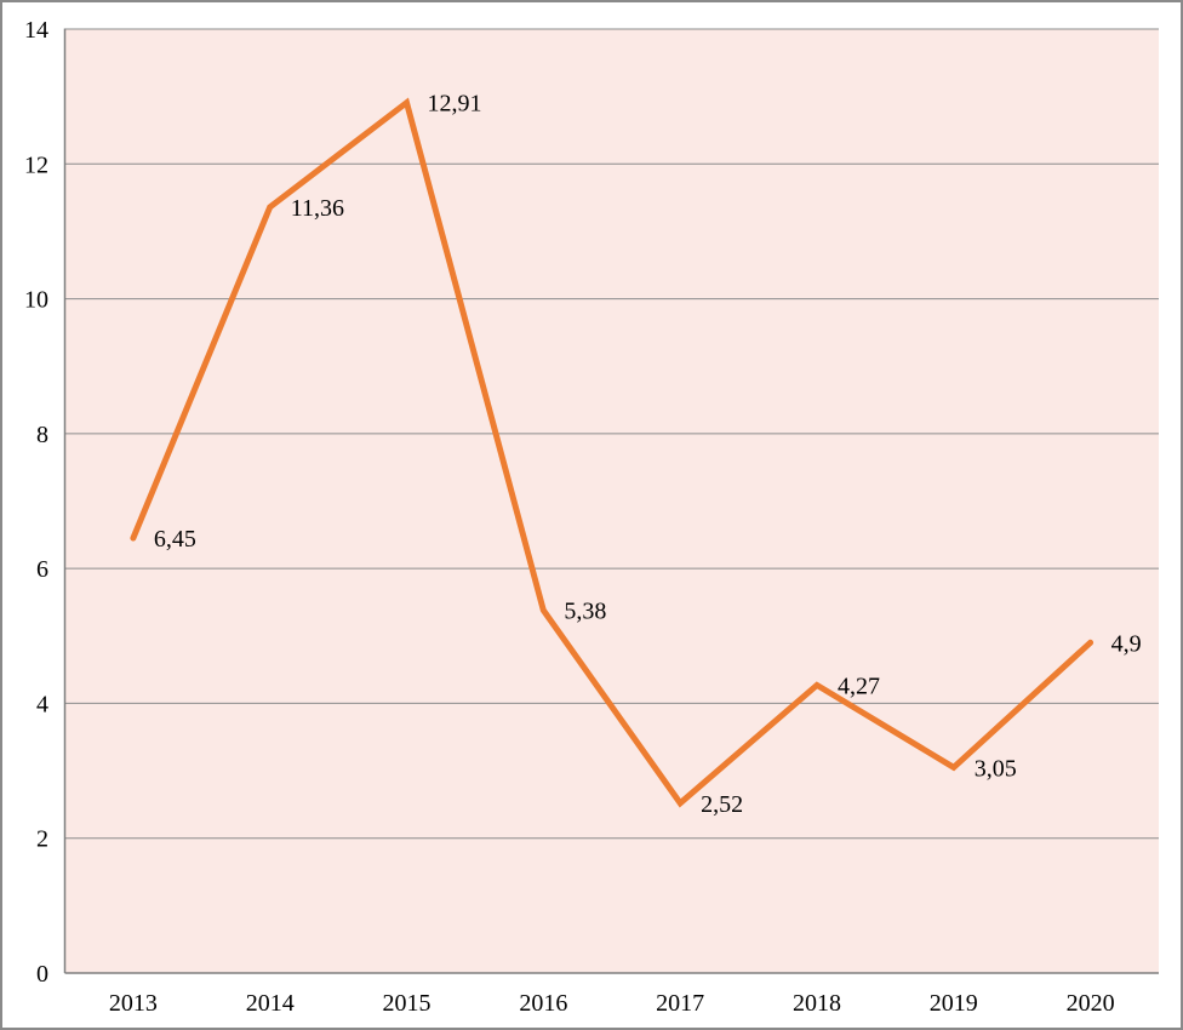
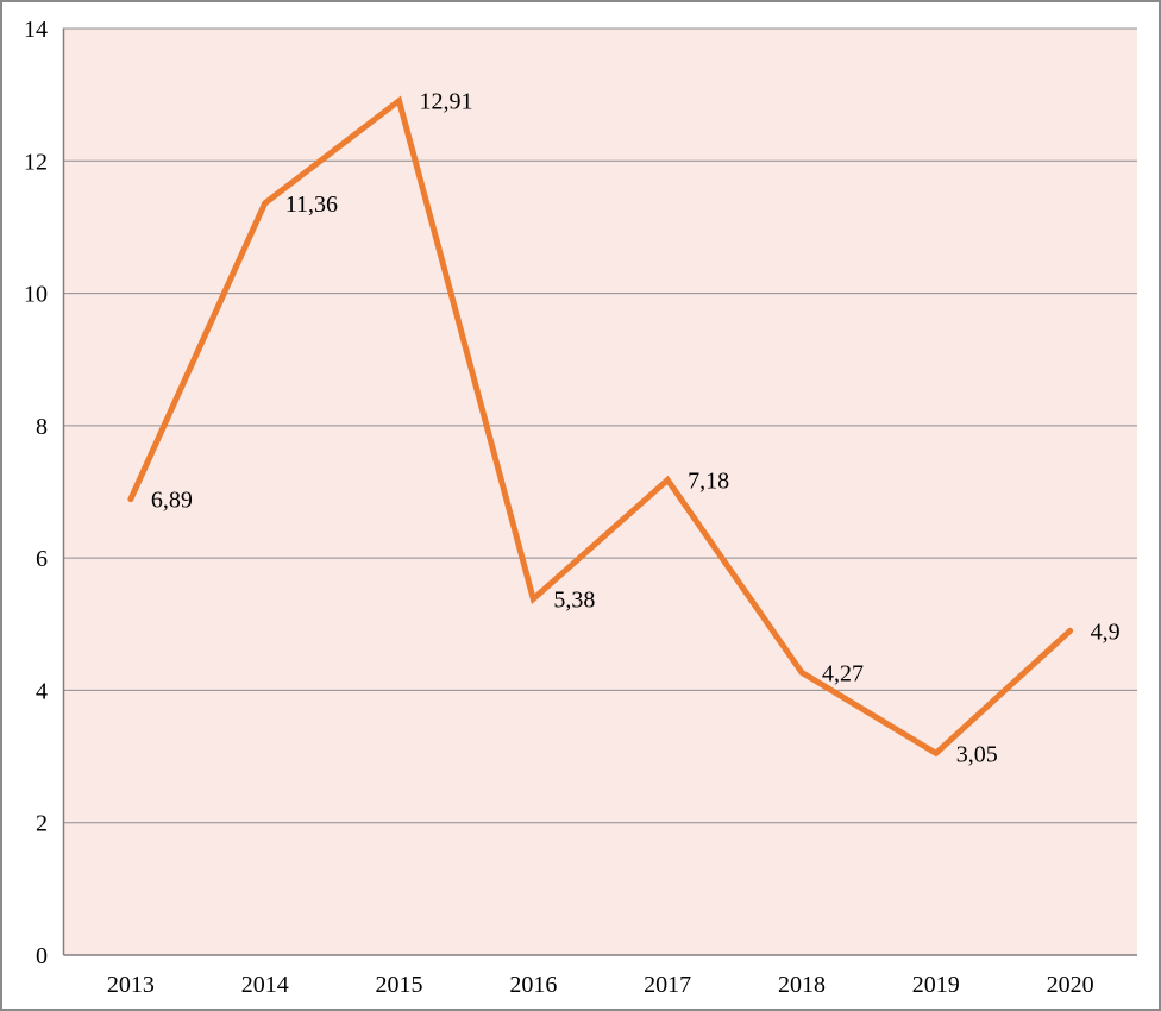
2013: 6,45 -> 6,89
2017: 2,52 -> 7,18
